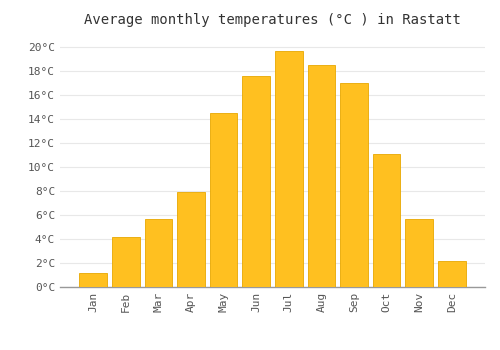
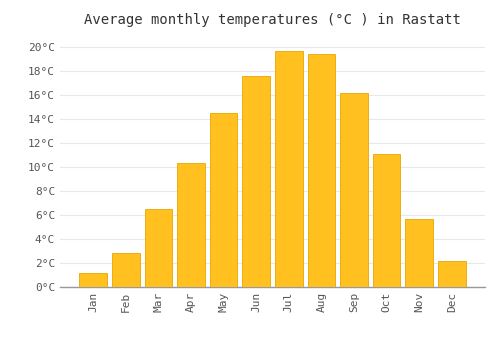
Feb: 4.2°C -> 2.8°C
Mar: 5.7°C -> 6.5°C
Apr: 7.9°C -> 10.3°C
Aug: 18.5°C -> 19.4°C
Sep: 17.0°C -> 16.2°C
